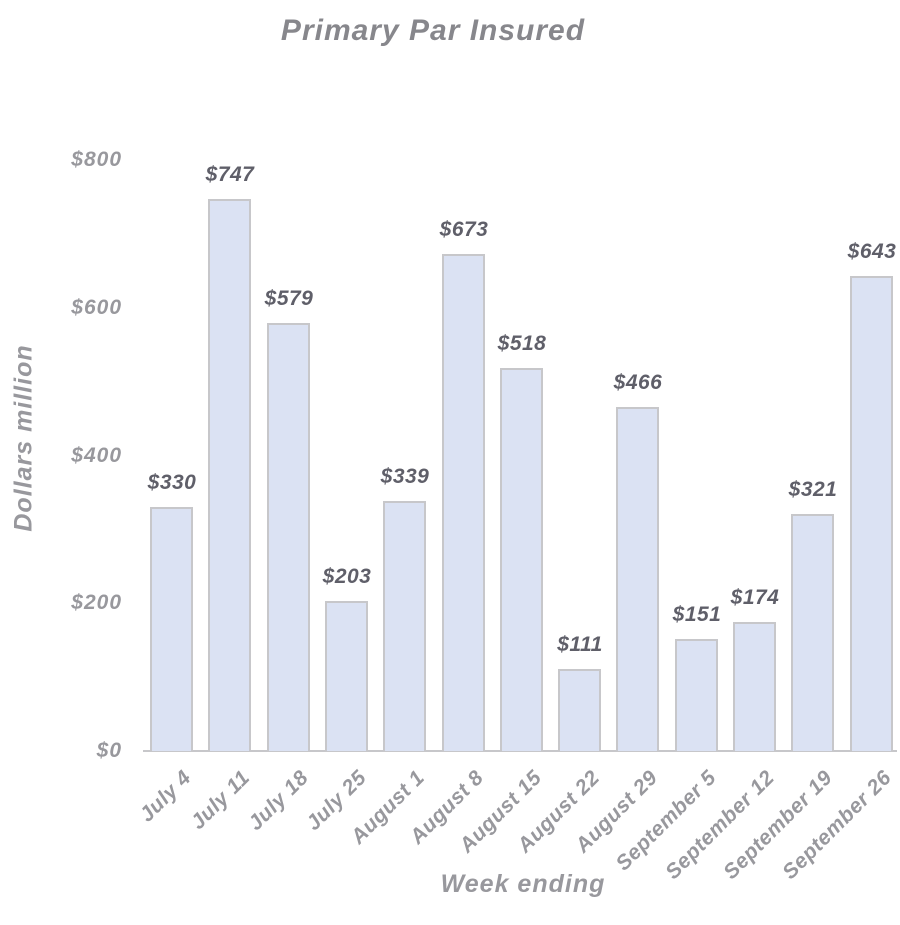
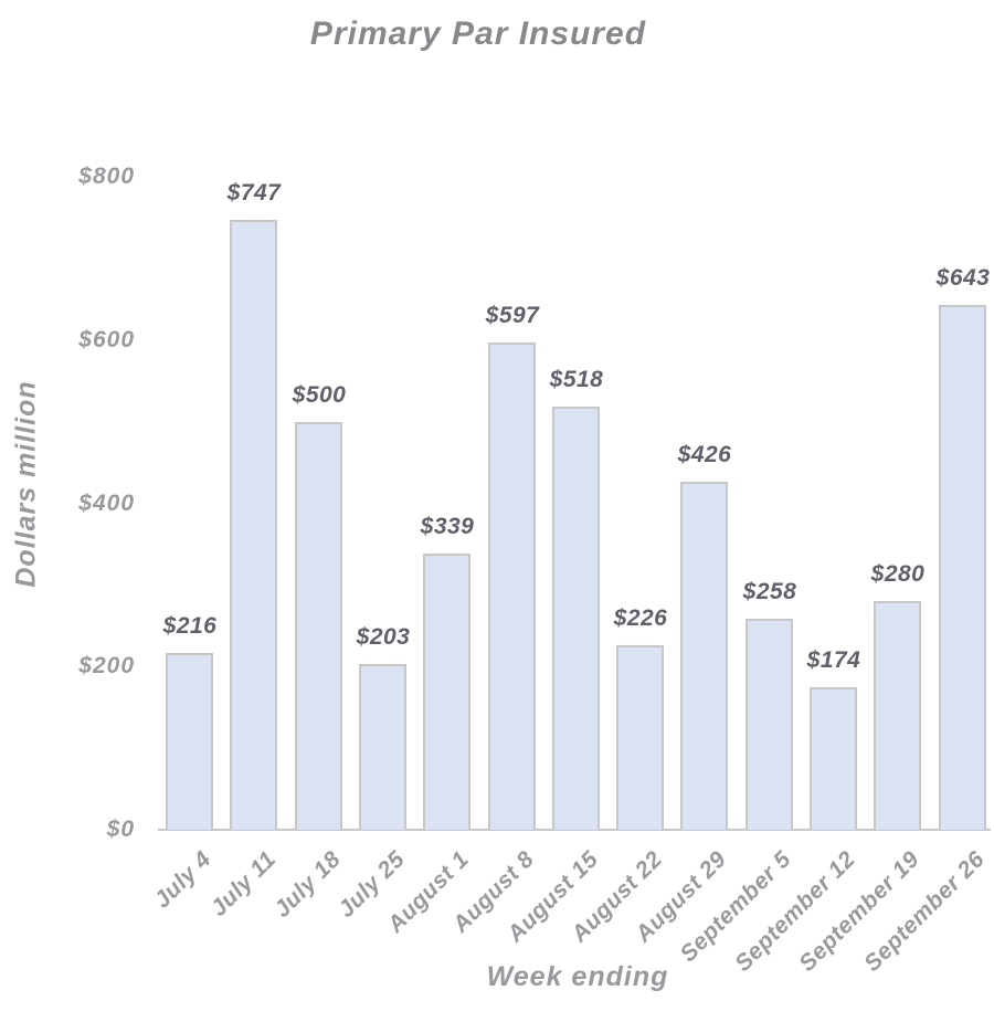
July 4: $330 -> $216
July 18: $579 -> $500
August 8: $673 -> $597
August 22: $111 -> $226
August 29: $466 -> $426
September 5: $151 -> $258
September 19: $321 -> $280
